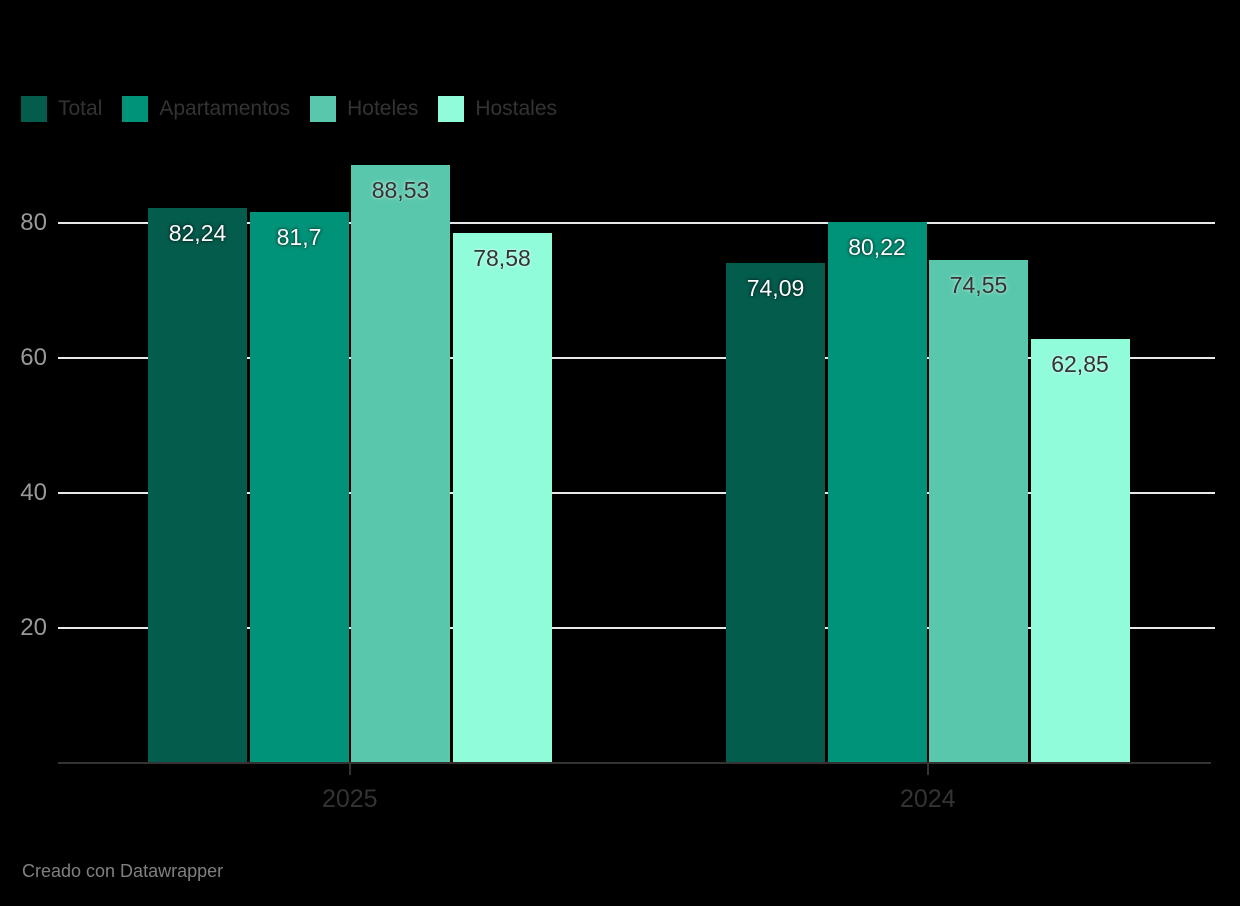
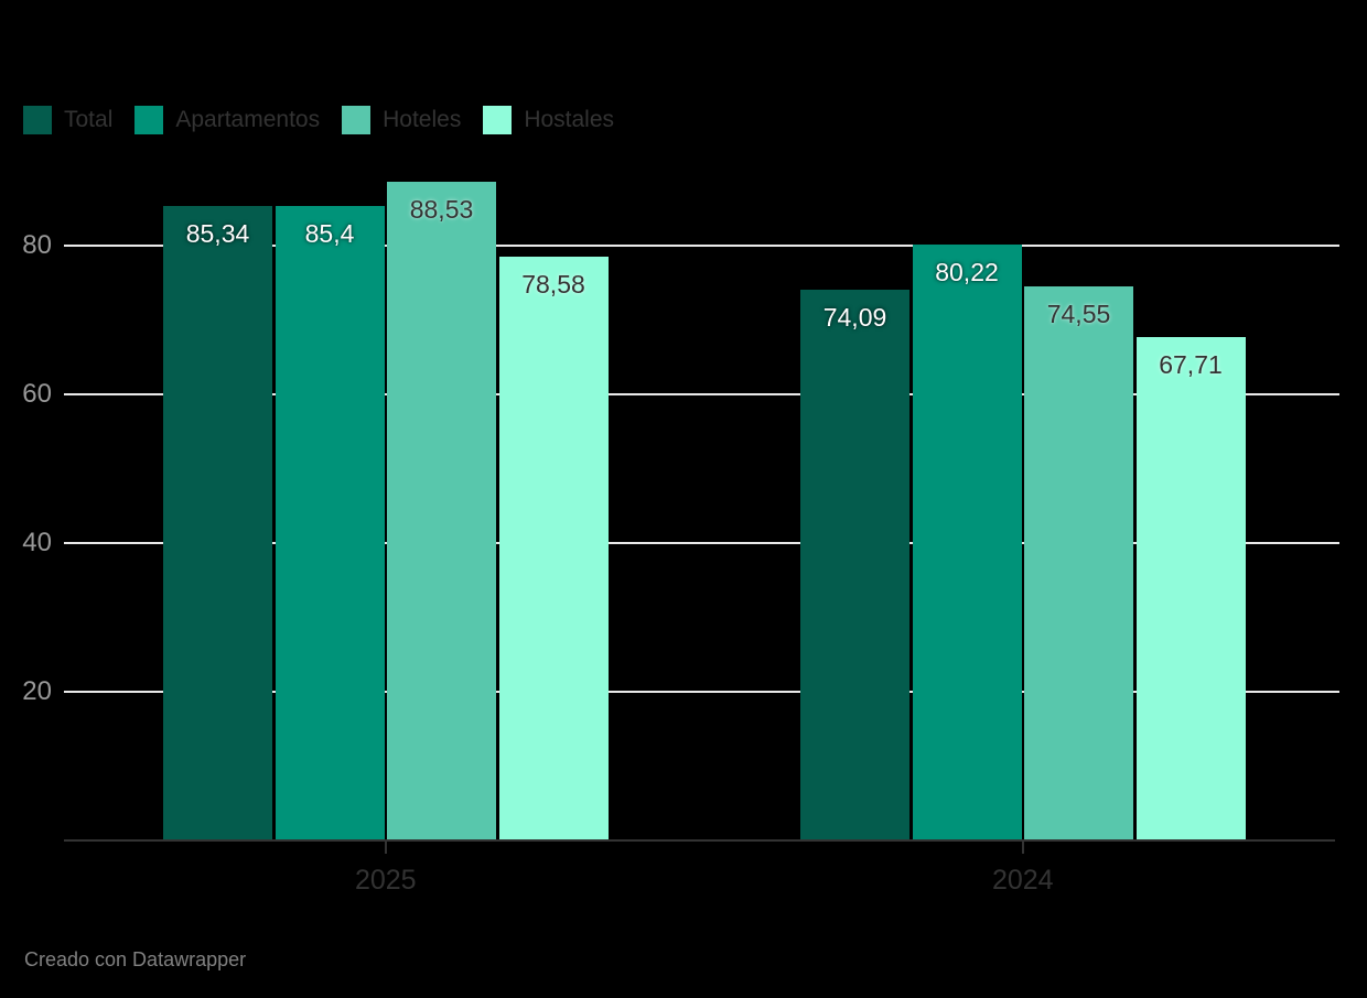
Total/2025: 82,24 -> 85,34
Apartamentos/2025: 81,7 -> 85,4
Hostales/2024: 62,85 -> 67,71
